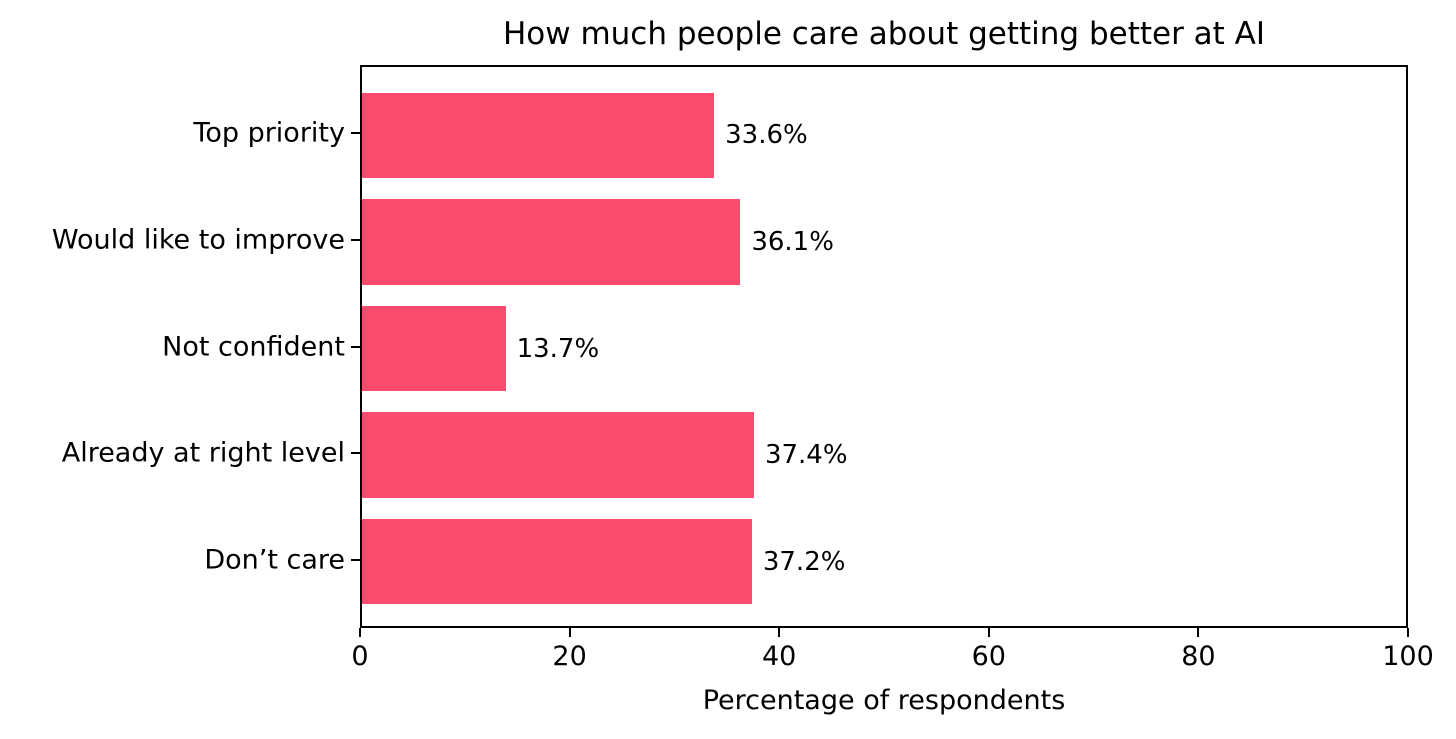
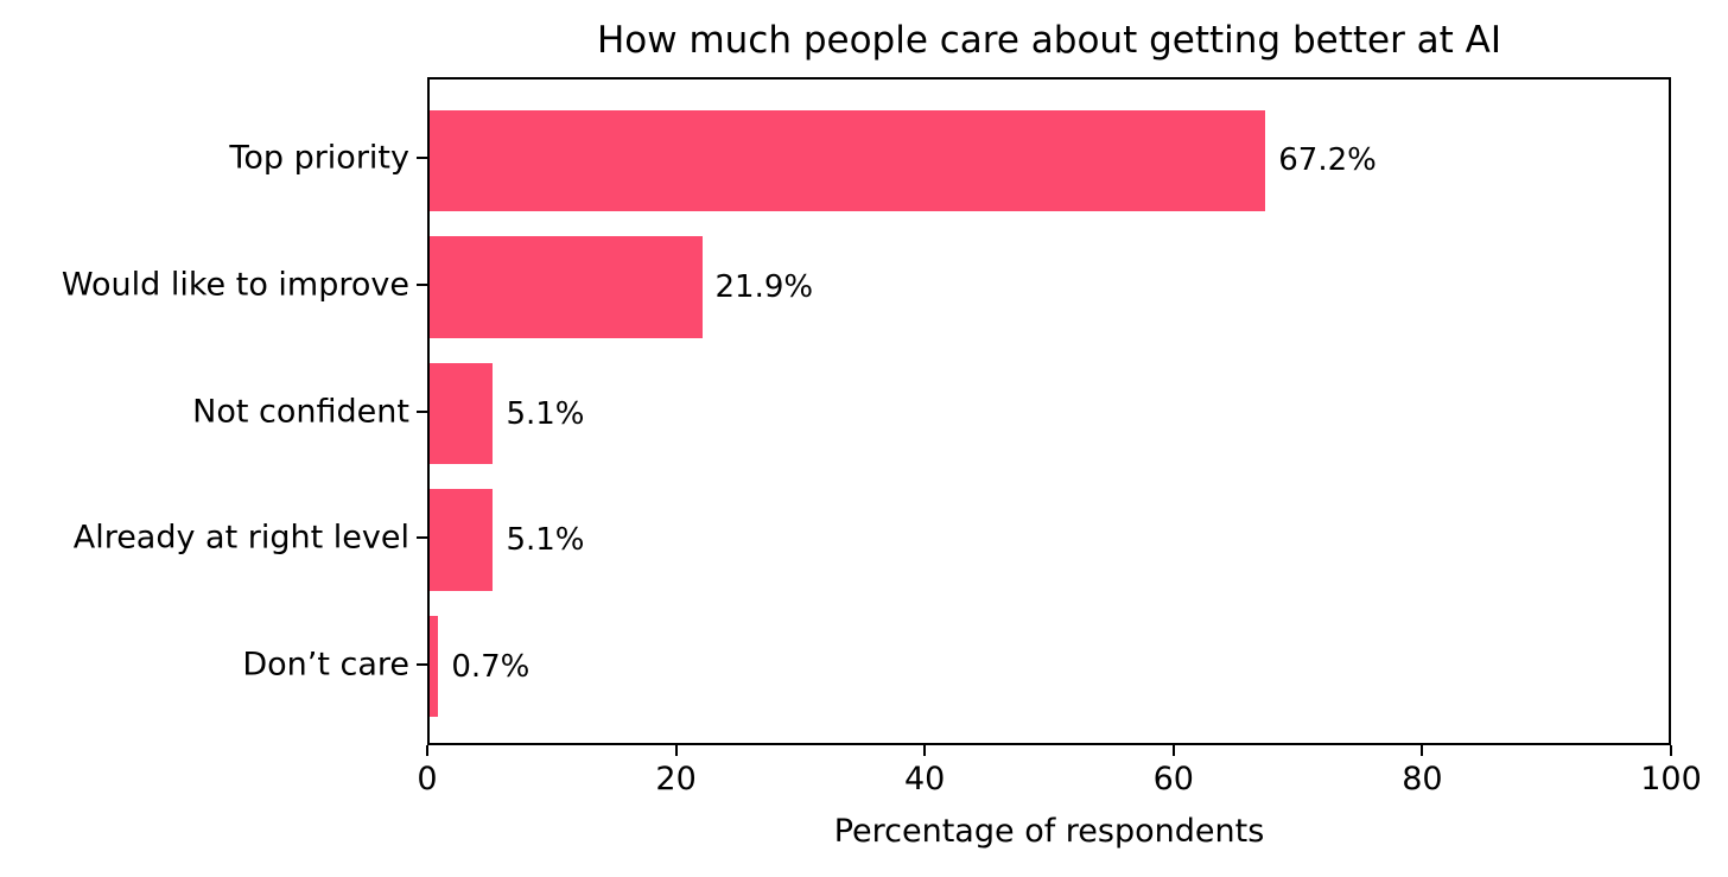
Top priority: 33.6% -> 67.2%
Would like to improve: 36.1% -> 21.9%
Not confident: 13.7% -> 5.1%
Already at right level: 37.4% -> 5.1%
Don’t care: 37.2% -> 0.7%
